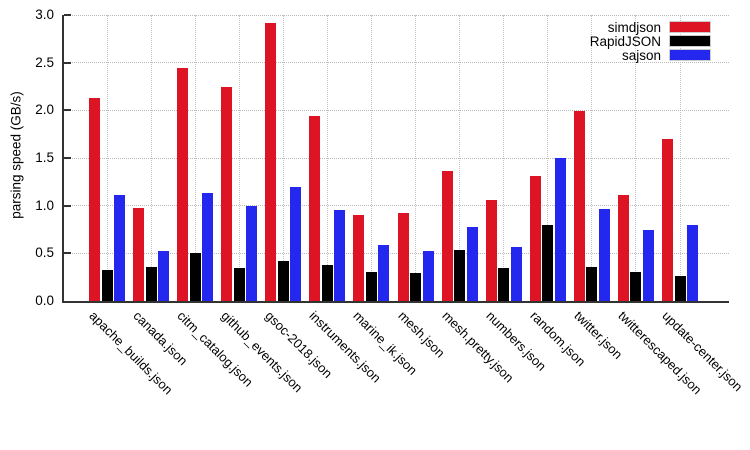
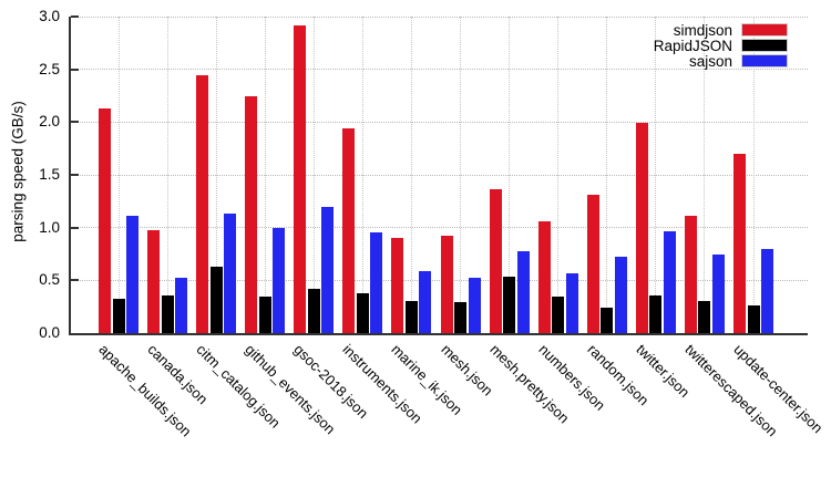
RapidJSON/citm_catalog.json: 0.5 -> 0.6
RapidJSON/random.json: 0.8 -> 0.2
sajson/random.json: 1.5 -> 0.7
